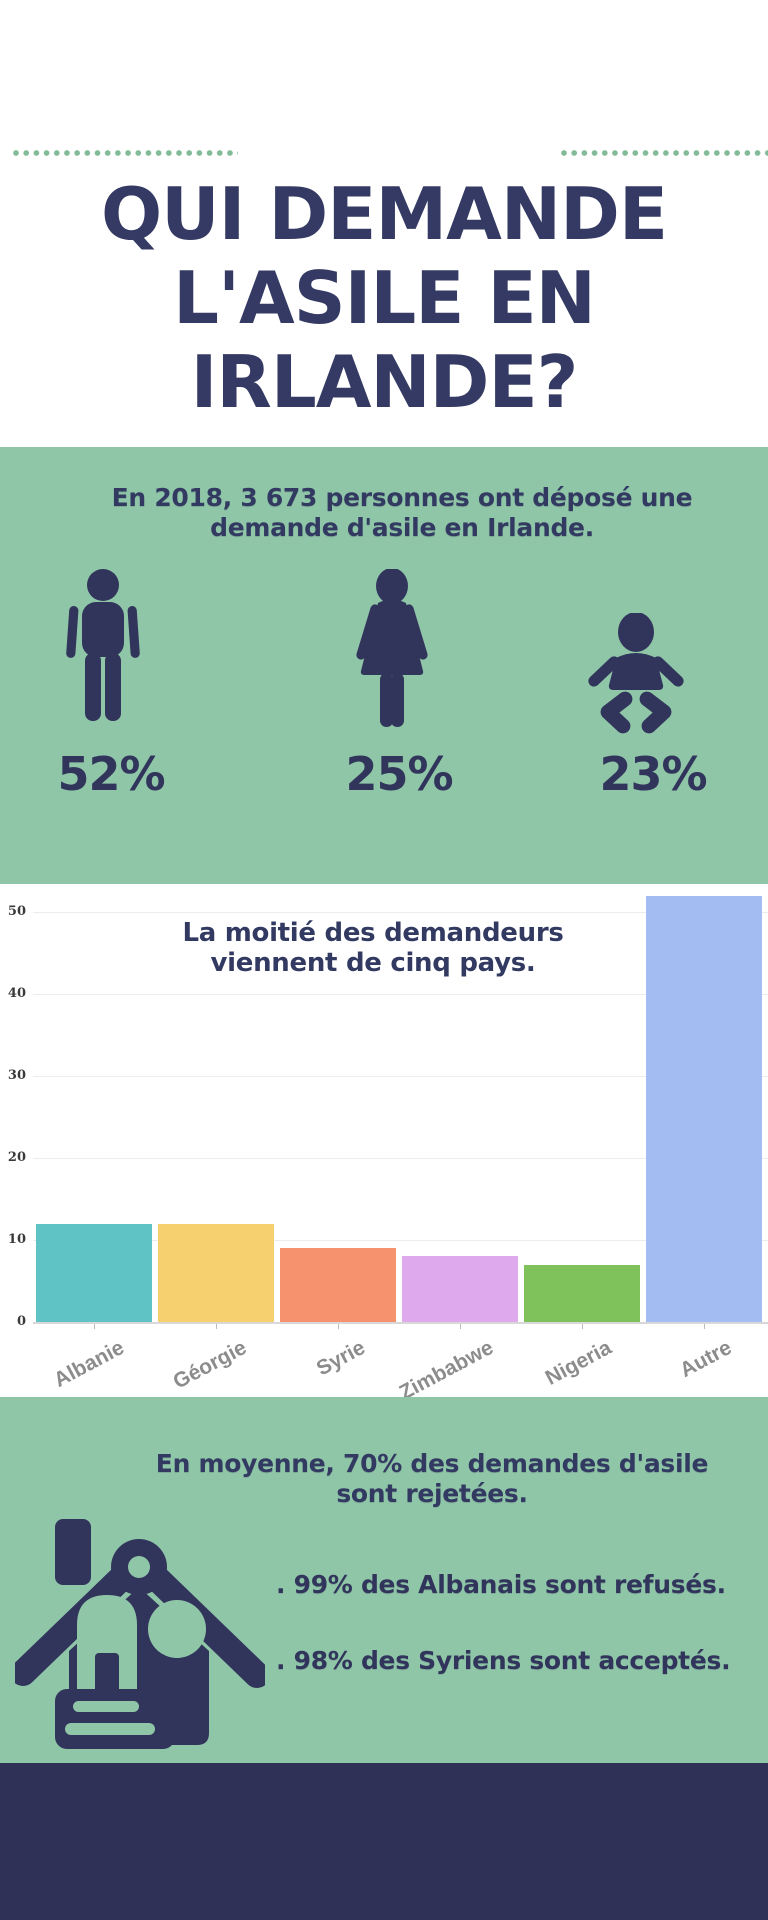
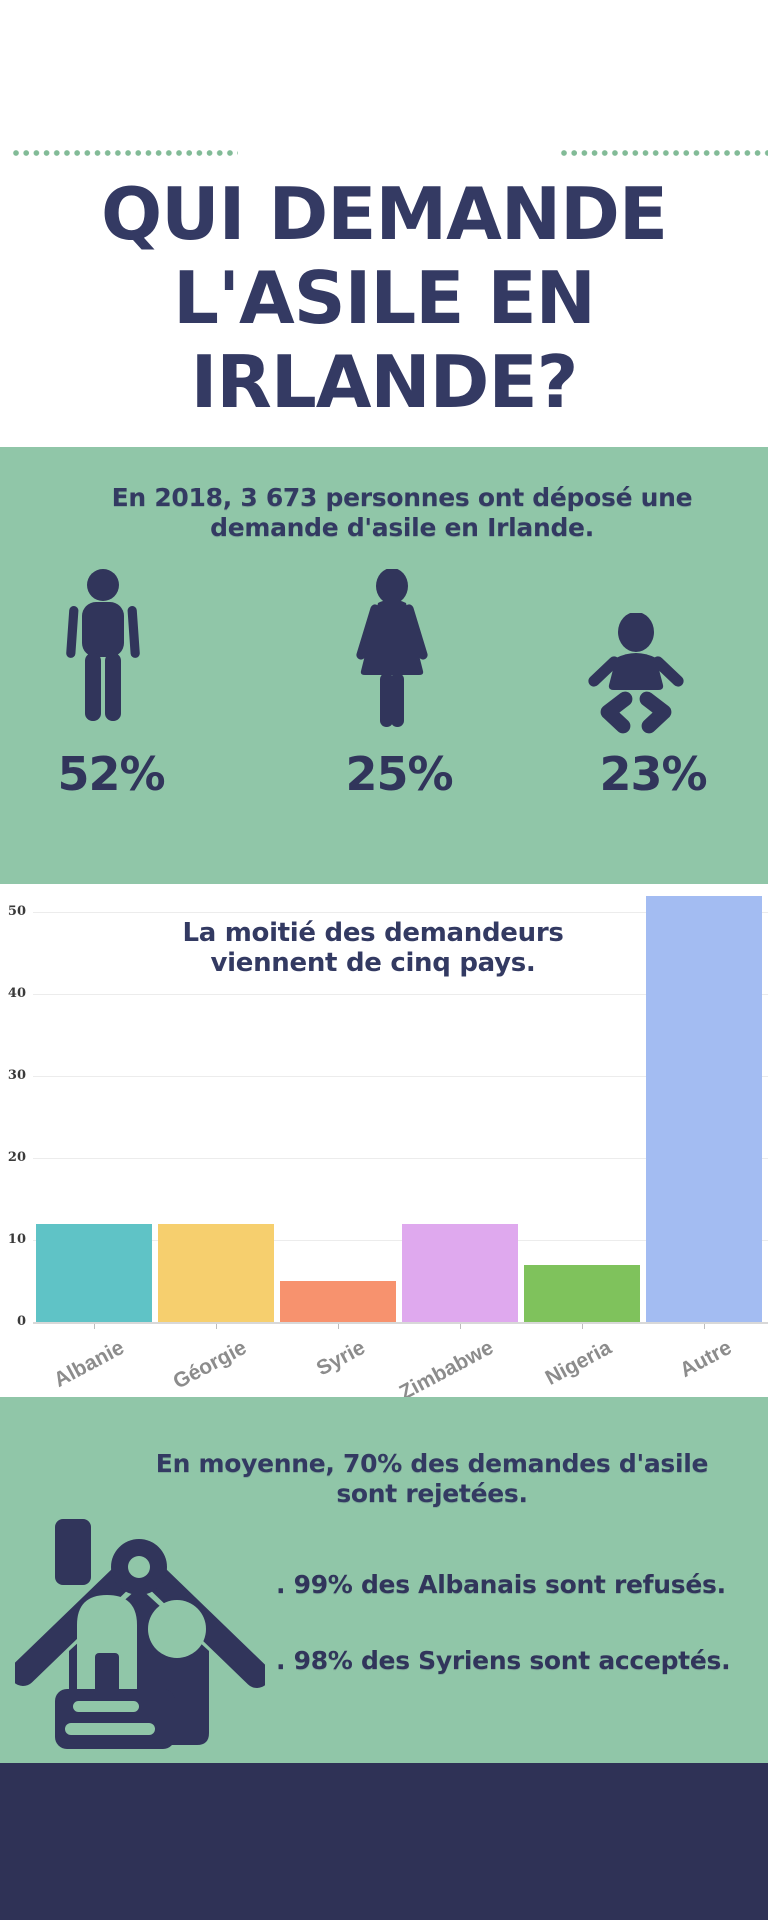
Syrie: 9 -> 5
Zimbabwe: 8 -> 12
